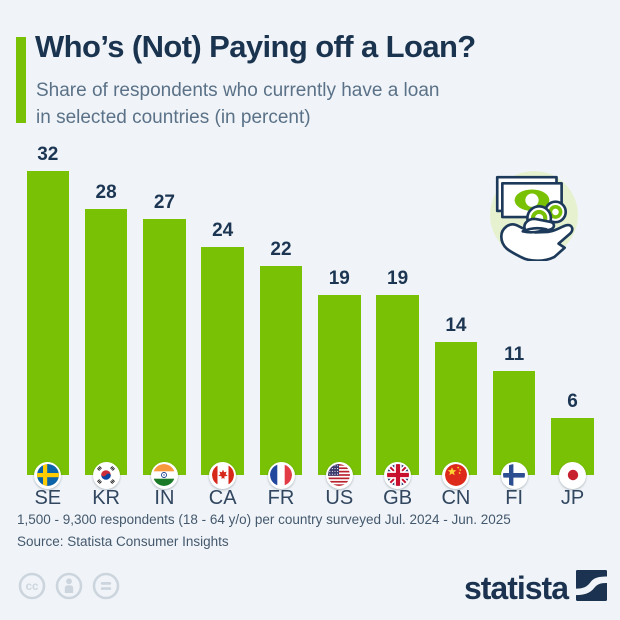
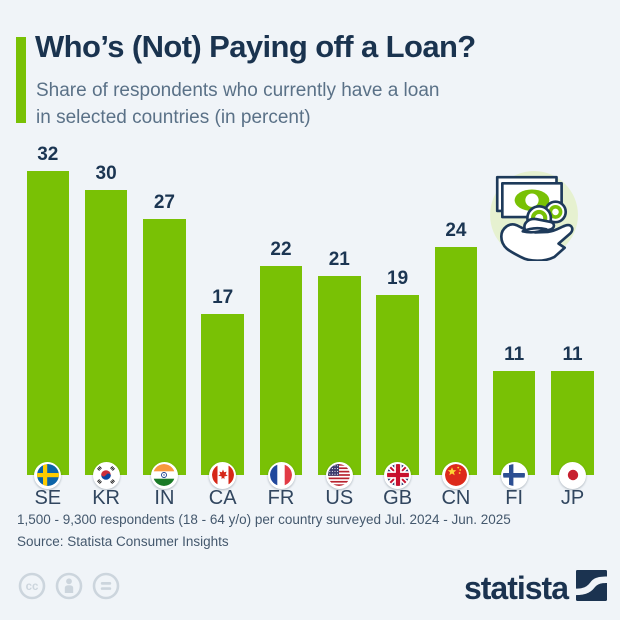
KR: 28 -> 30
CA: 24 -> 17
US: 19 -> 21
CN: 14 -> 24
JP: 6 -> 11
